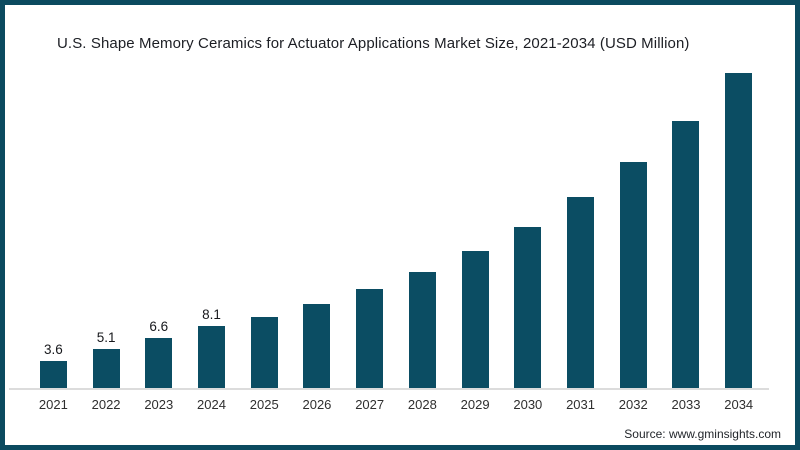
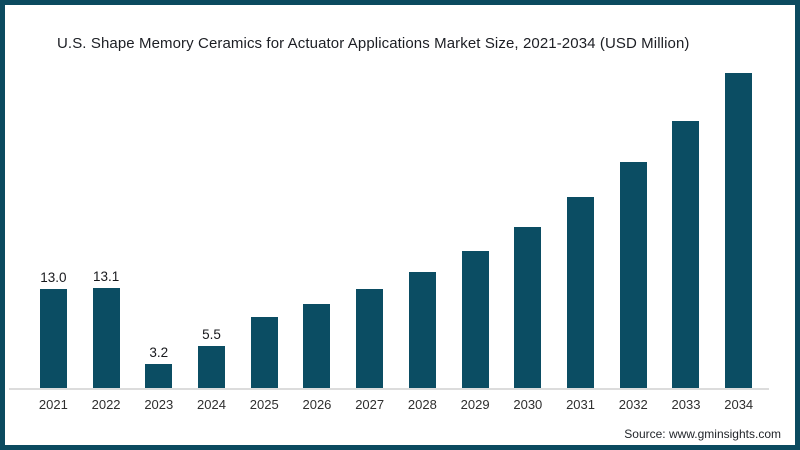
2021: 3.6 -> 13.0
2022: 5.1 -> 13.1
2023: 6.6 -> 3.2
2024: 8.1 -> 5.5
